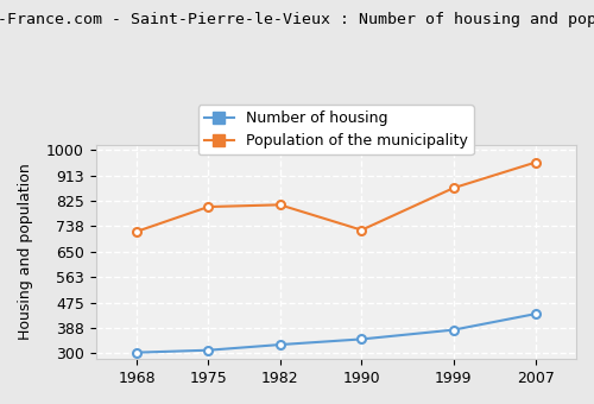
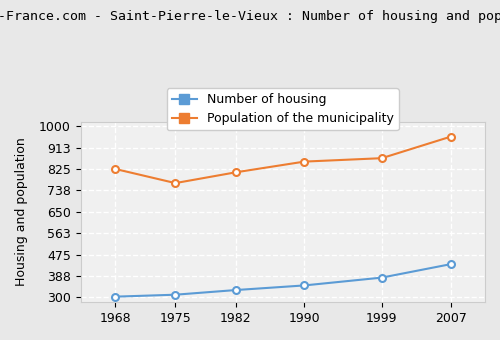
Population of the municipality/1968: 720 -> 826
Population of the municipality/1975: 805 -> 768
Population of the municipality/1990: 725 -> 856
